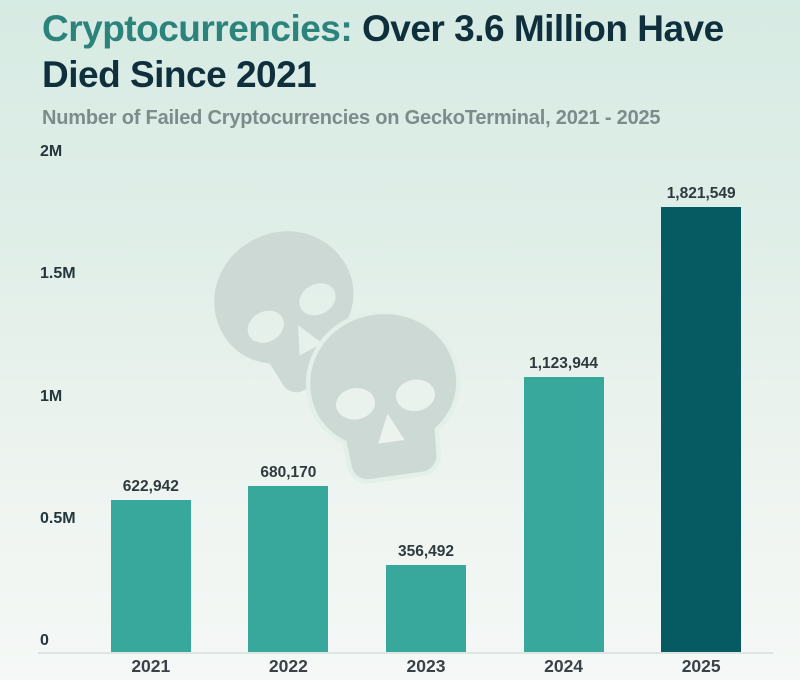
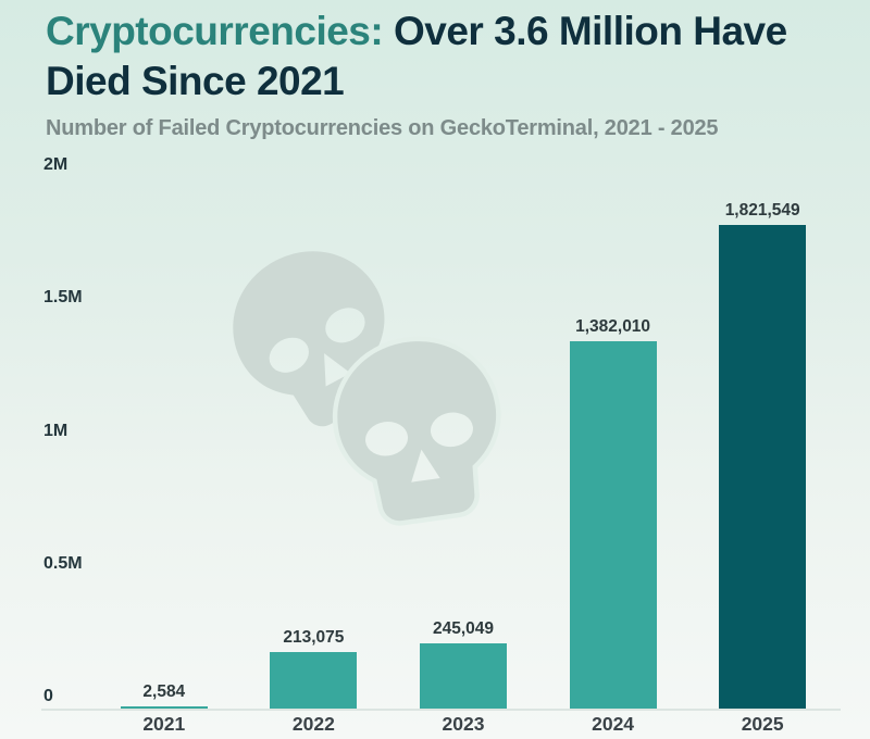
2021: 622,942 -> 2,584
2022: 680,170 -> 213,075
2023: 356,492 -> 245,049
2024: 1,123,944 -> 1,382,010
